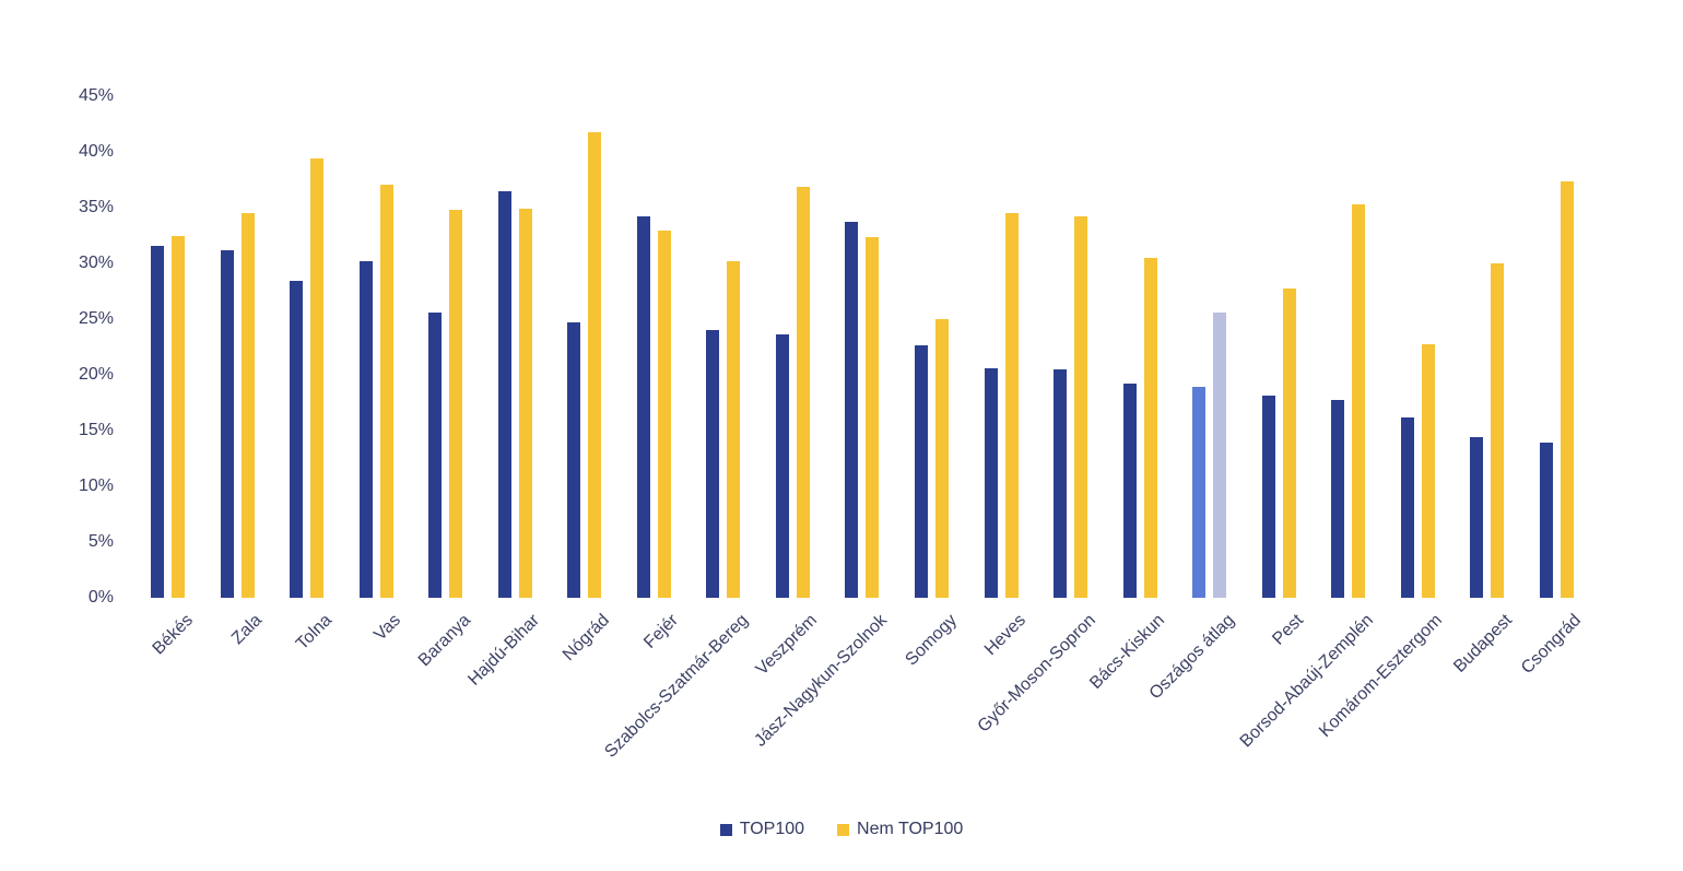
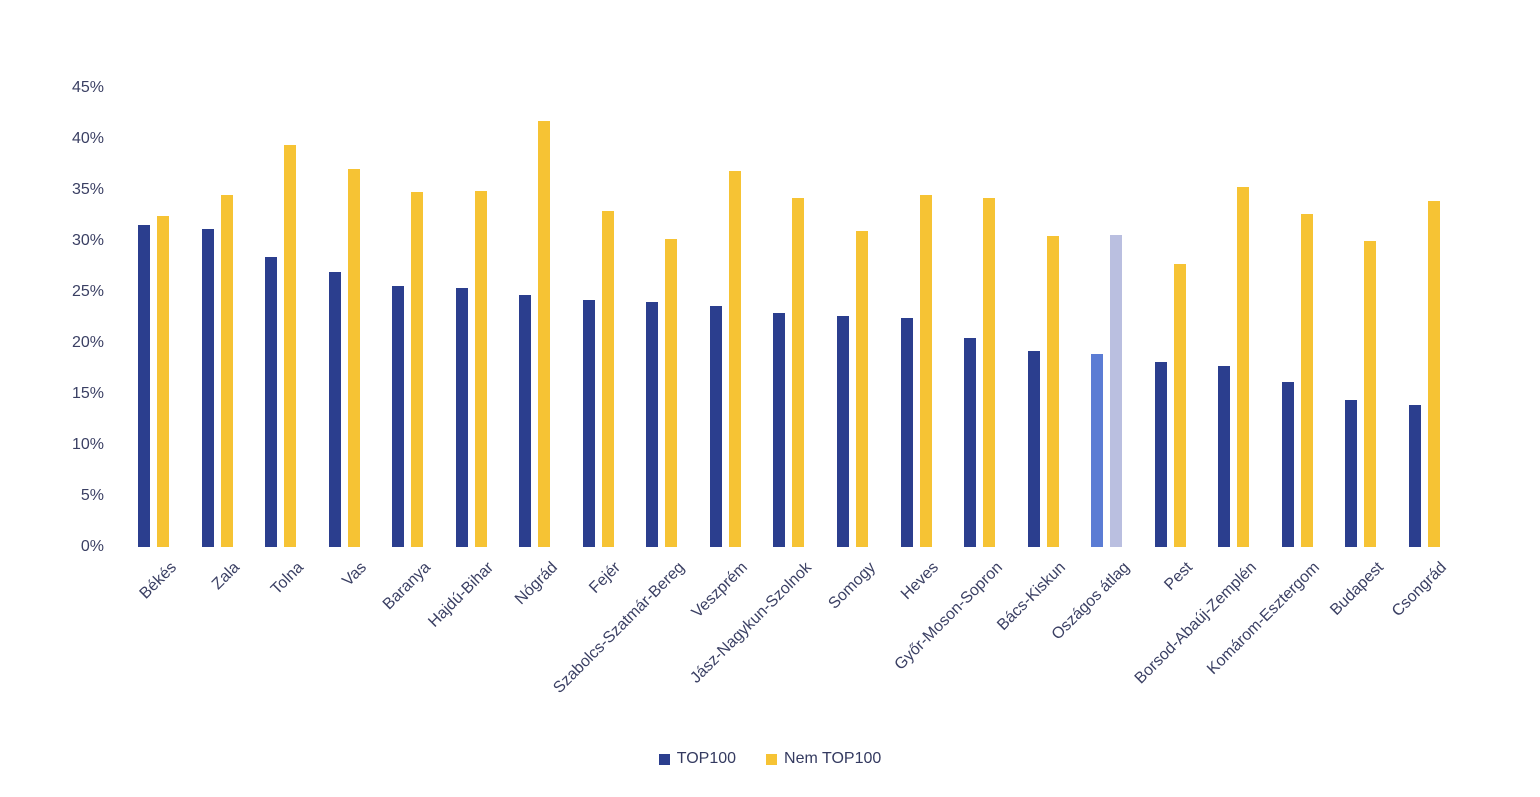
TOP100/Vas: 30.2% -> 27.0%
TOP100/Hajdú-Bihar: 36.5% -> 25.4%
TOP100/Fejér: 34.2% -> 24.2%
TOP100/Jász-Nagykun-Szolnok: 33.7% -> 22.9%
Nem TOP100/Jász-Nagykun-Szolnok: 32.4% -> 34.2%
Nem TOP100/Somogy: 25.0% -> 31.0%
TOP100/Heves: 20.6% -> 22.5%
Nem TOP100/Oszágos átlag: 25.6% -> 30.6%
Nem TOP100/Komárom-Esztergom: 22.7% -> 32.6%
Nem TOP100/Csongrád: 37.4% -> 33.9%
